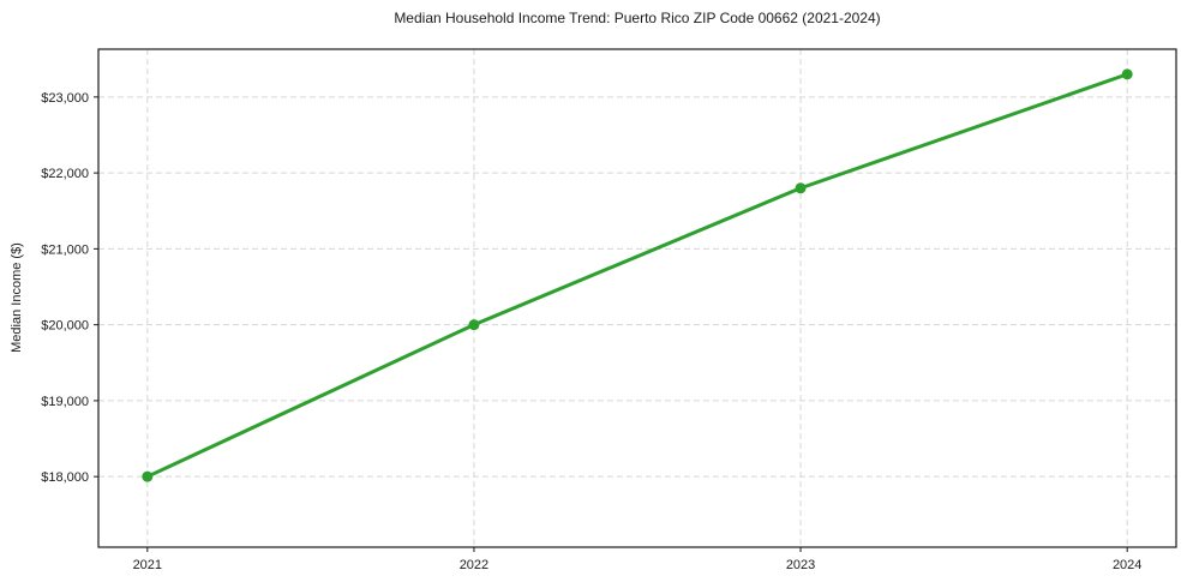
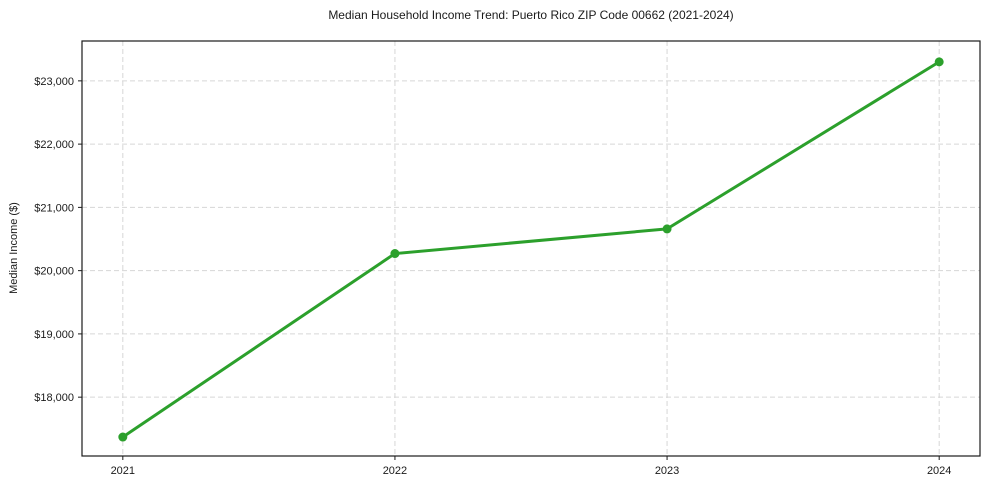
2021: $18000 -> $17400
2022: $20000 -> $20300
2023: $21800 -> $20700
